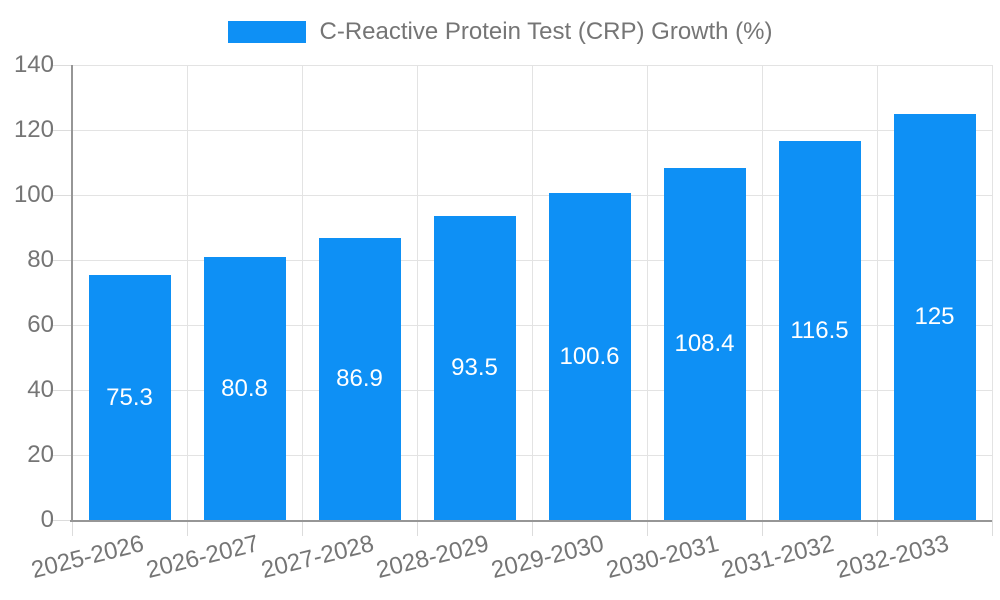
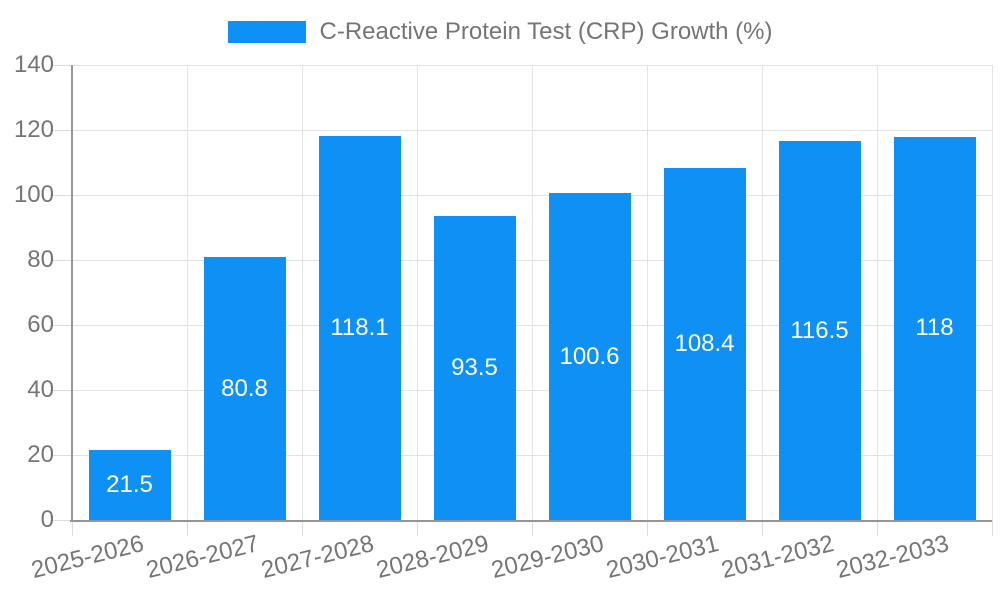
2025-2026: 75.3 -> 21.5
2027-2028: 86.9 -> 118.1
2032-2033: 125 -> 118
